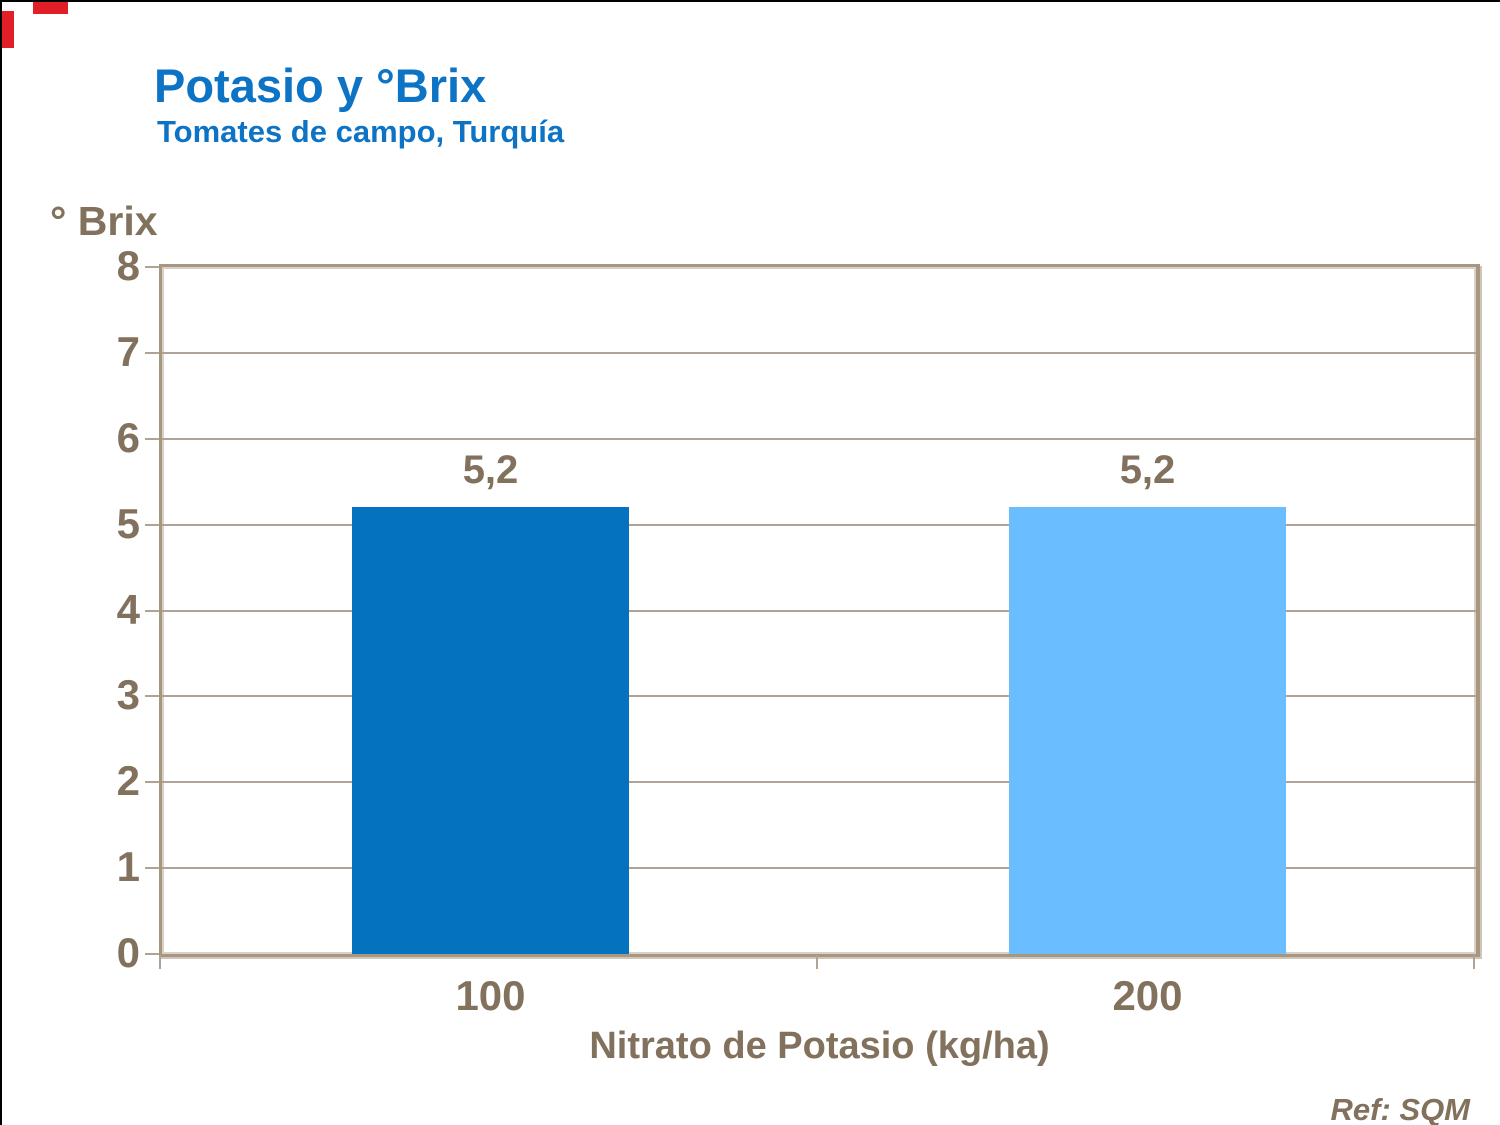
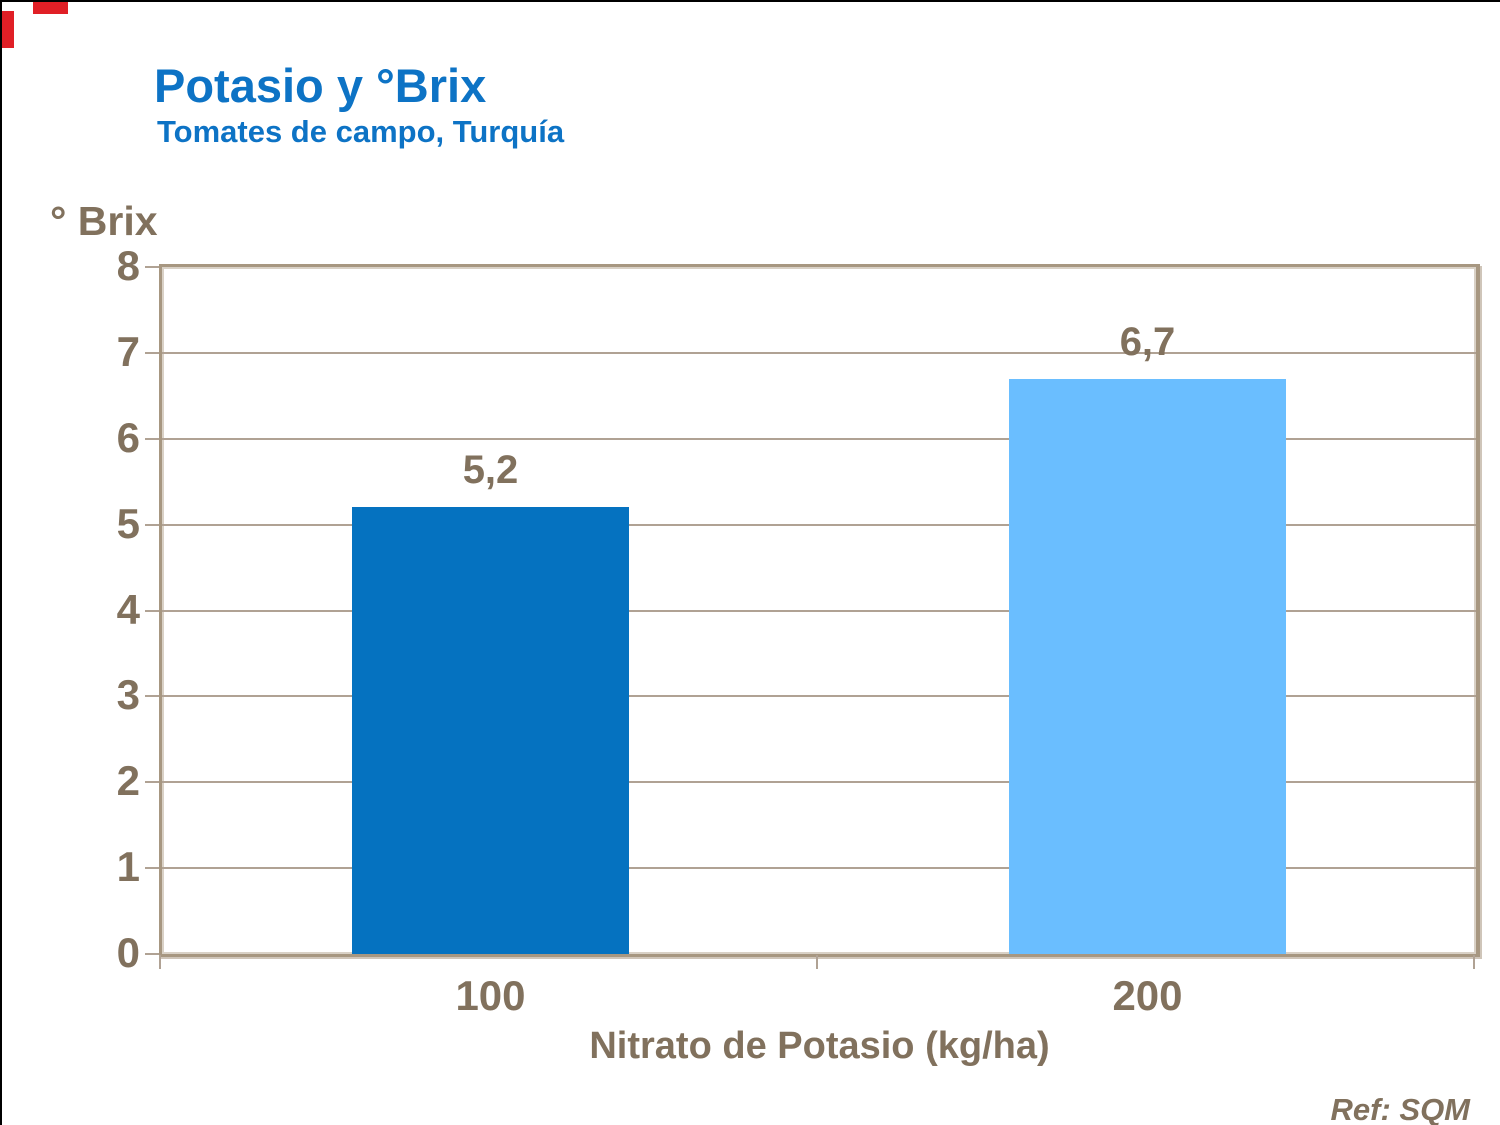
200: 5,2 -> 6,7
